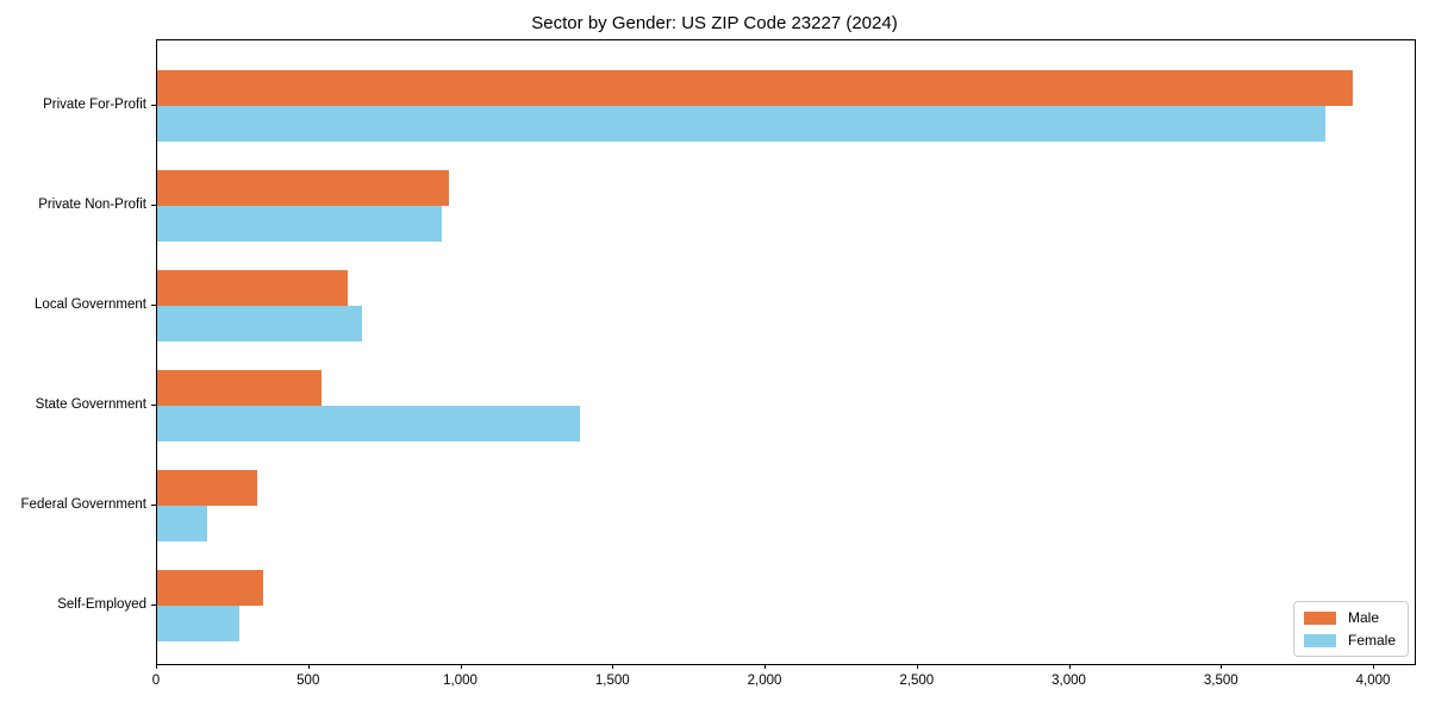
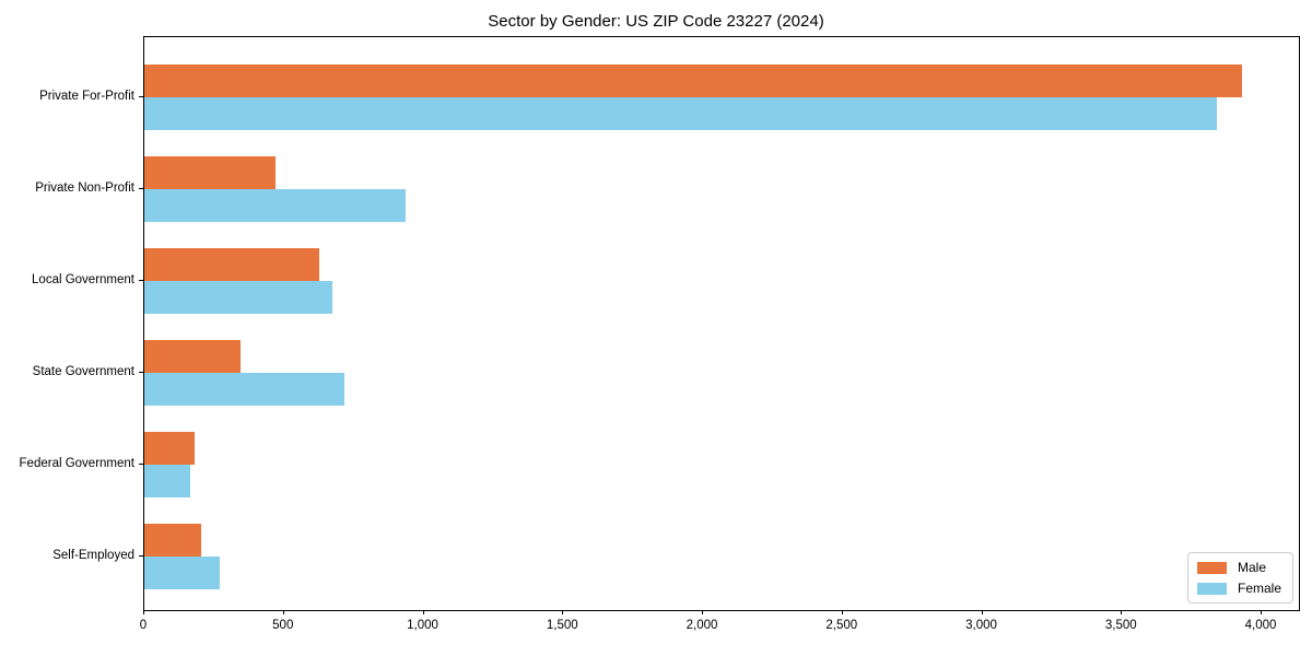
Male/Private Non-Profit: 960 -> 470
Male/State Government: 540 -> 340
Female/State Government: 1390 -> 720
Male/Federal Government: 330 -> 180
Male/Self-Employed: 350 -> 200
